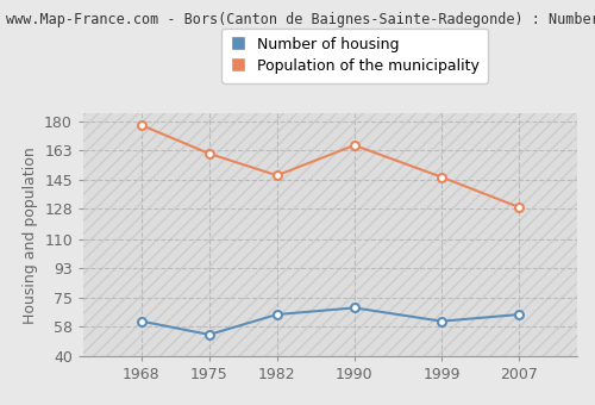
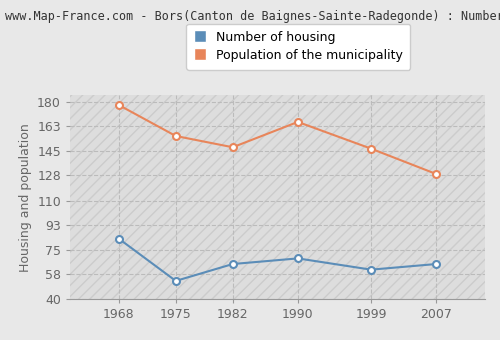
Number of housing/1968: 61 -> 83
Population of the municipality/1975: 161 -> 156
